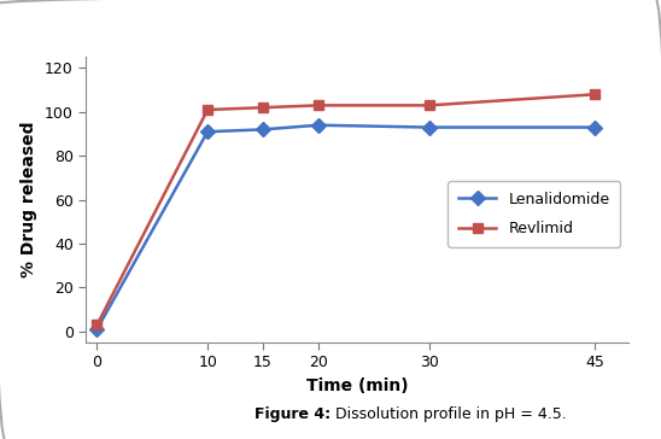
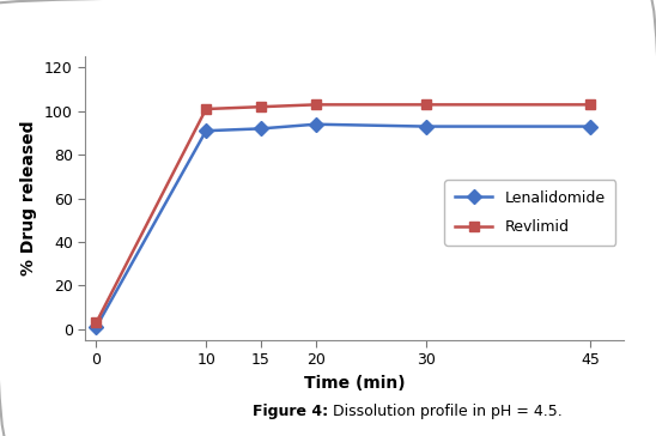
Revlimid/45: 108 -> 103
